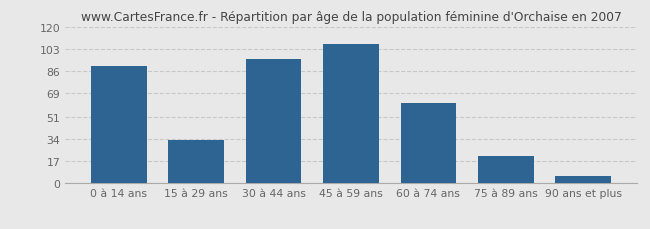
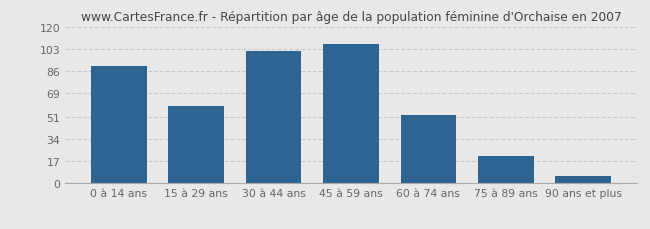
15 à 29 ans: 33 -> 59
30 à 44 ans: 95 -> 101
60 à 74 ans: 61 -> 52
